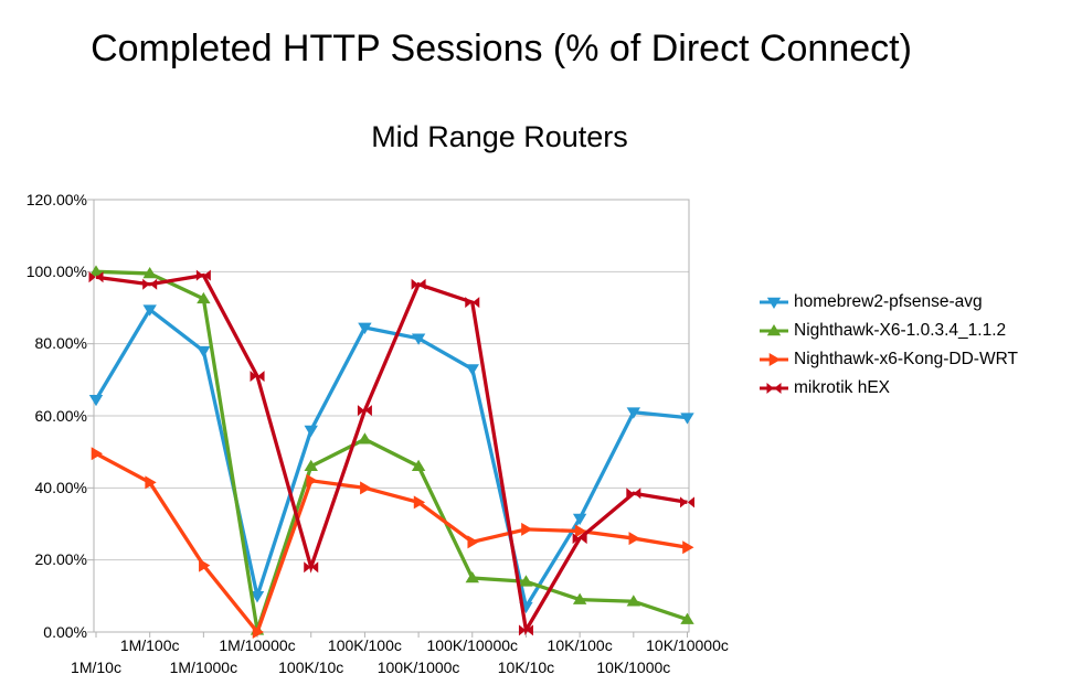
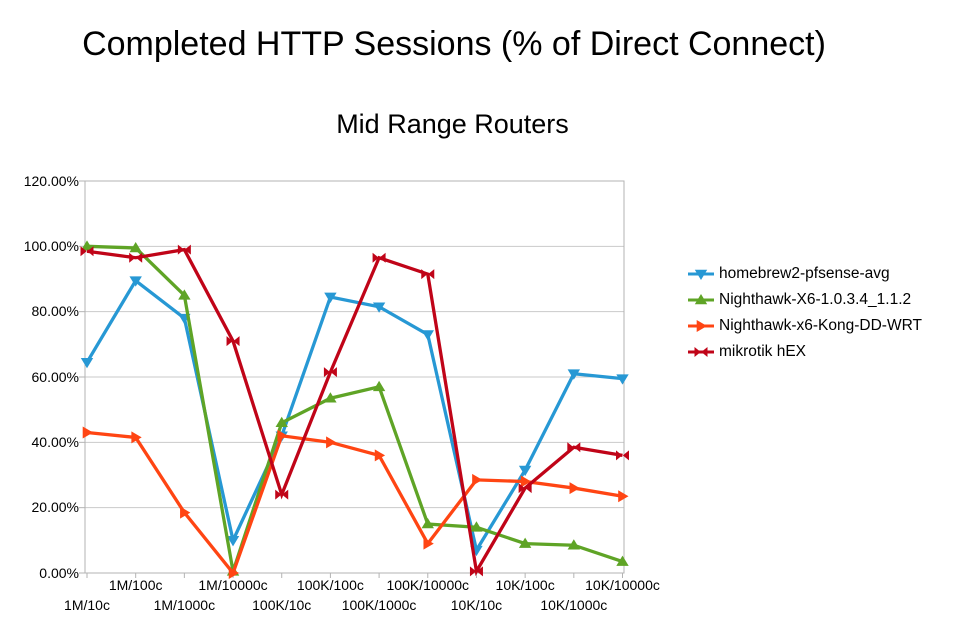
Nighthawk-x6-Kong-DD-WRT/1M/10c: 50% -> 43%
Nighthawk-X6-1.0.3.4_1.1.2/1M/1000c: 92% -> 85%
homebrew2-pfsense-avg/100K/10c: 56% -> 42%
mikrotik hEX/100K/10c: 18% -> 24%
Nighthawk-X6-1.0.3.4_1.1.2/100K/1000c: 46% -> 57%
Nighthawk-x6-Kong-DD-WRT/100K/10000c: 25% -> 9%
